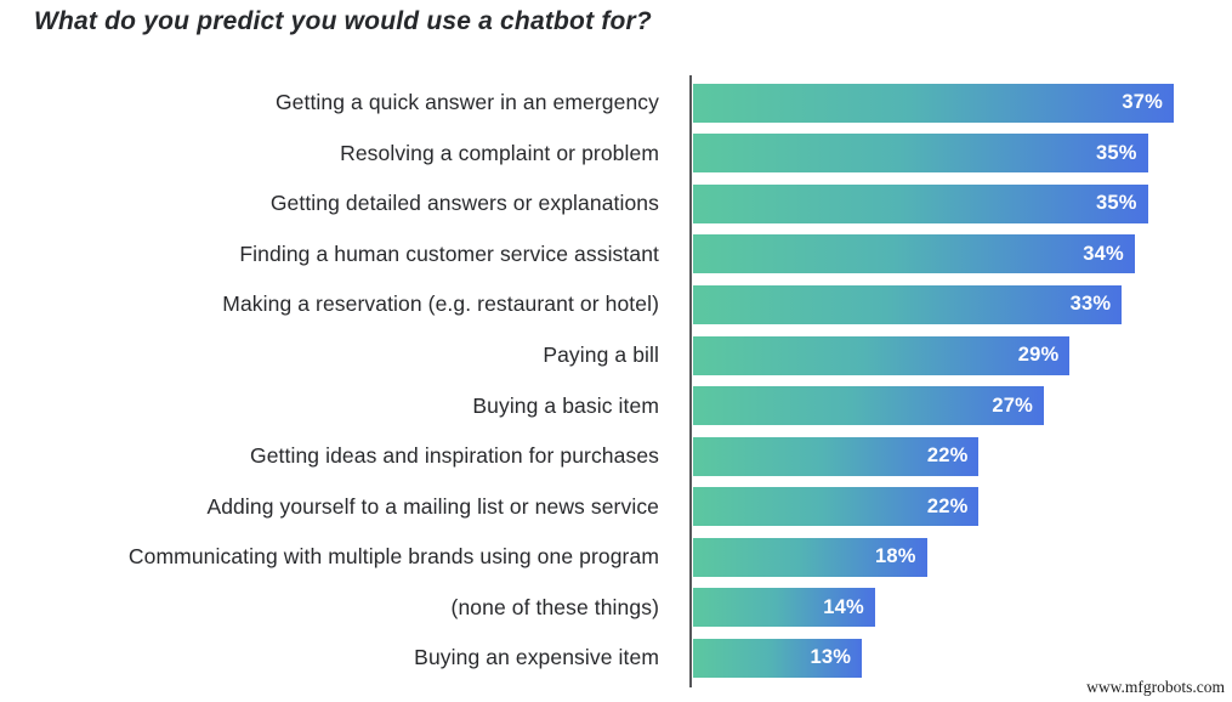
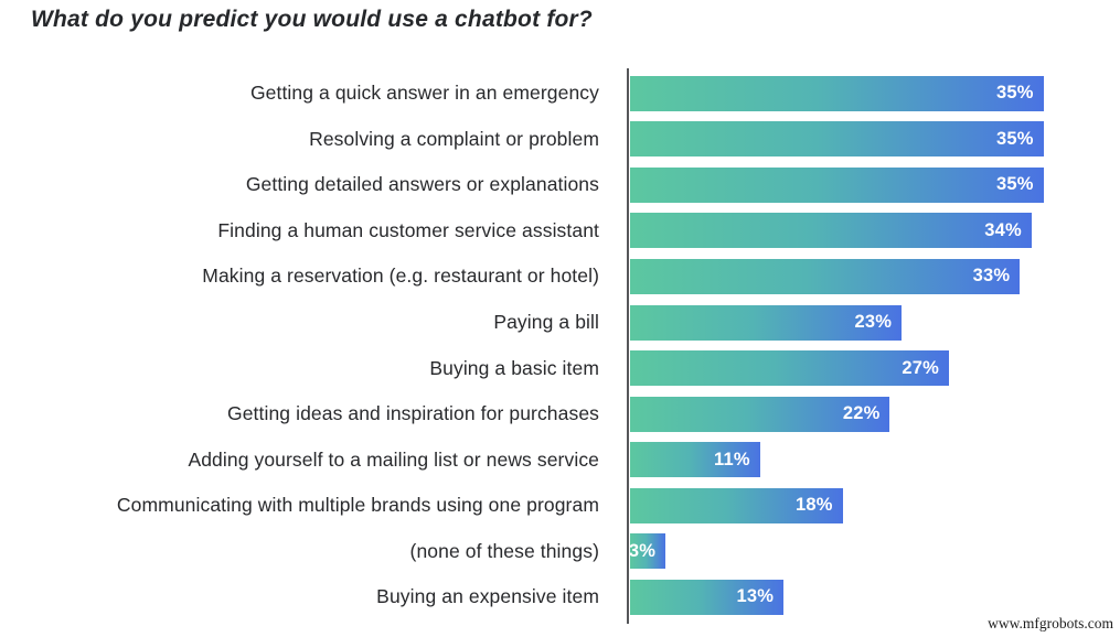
Getting a quick answer in an emergency: 37% -> 35%
Paying a bill: 29% -> 23%
Adding yourself to a mailing list or news service: 22% -> 11%
(none of these things): 14% -> 3%
